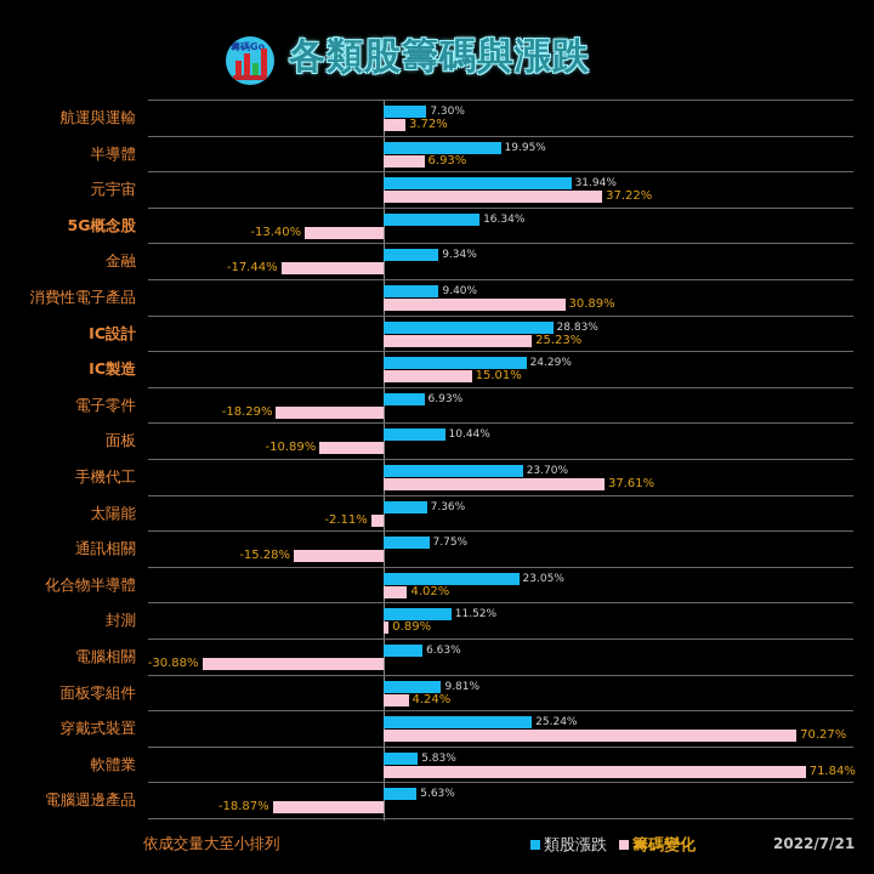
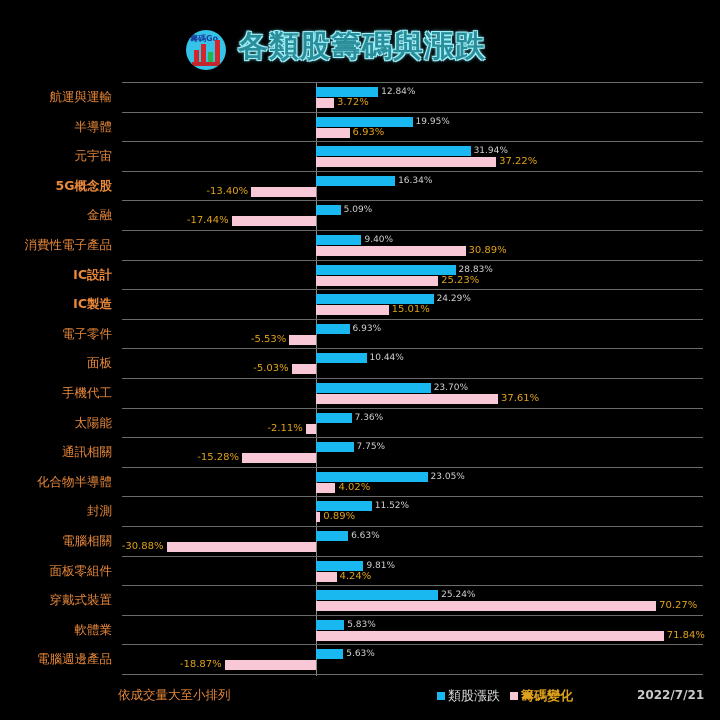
類股漲跌/航運與運輸: 7.30% -> 12.84%
類股漲跌/金融: 9.34% -> 5.09%
籌碼變化/電子零件: -18.29% -> -5.53%
籌碼變化/面板: -10.89% -> -5.03%
